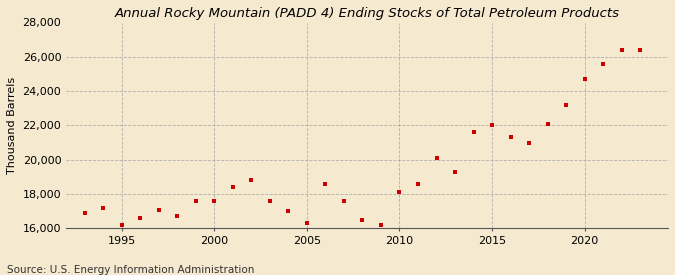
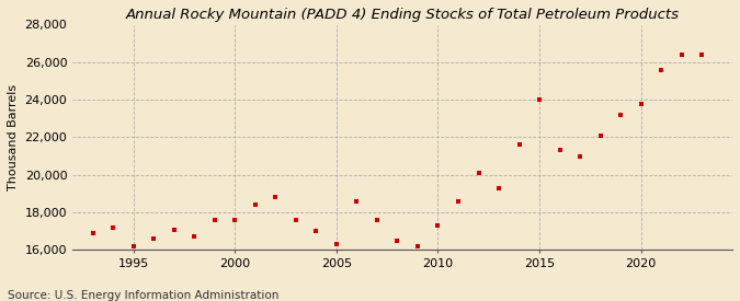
2010: 18,100 -> 17,300
2015: 22,000 -> 24,000
2020: 24,700 -> 23,800
